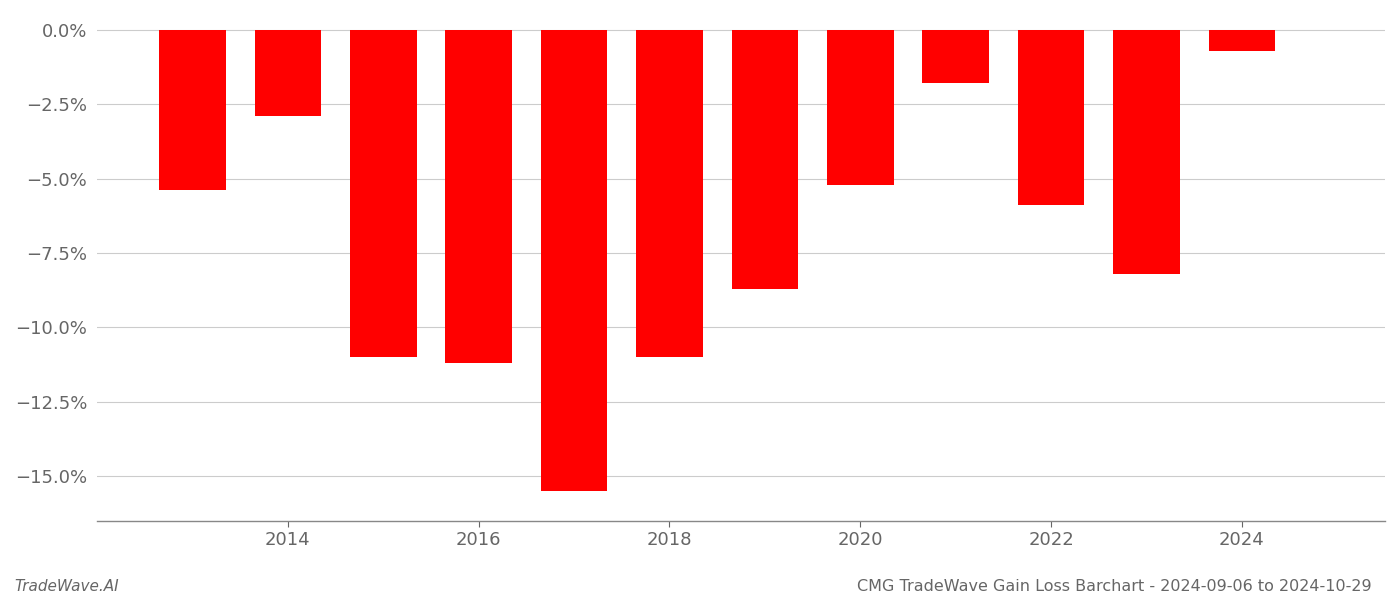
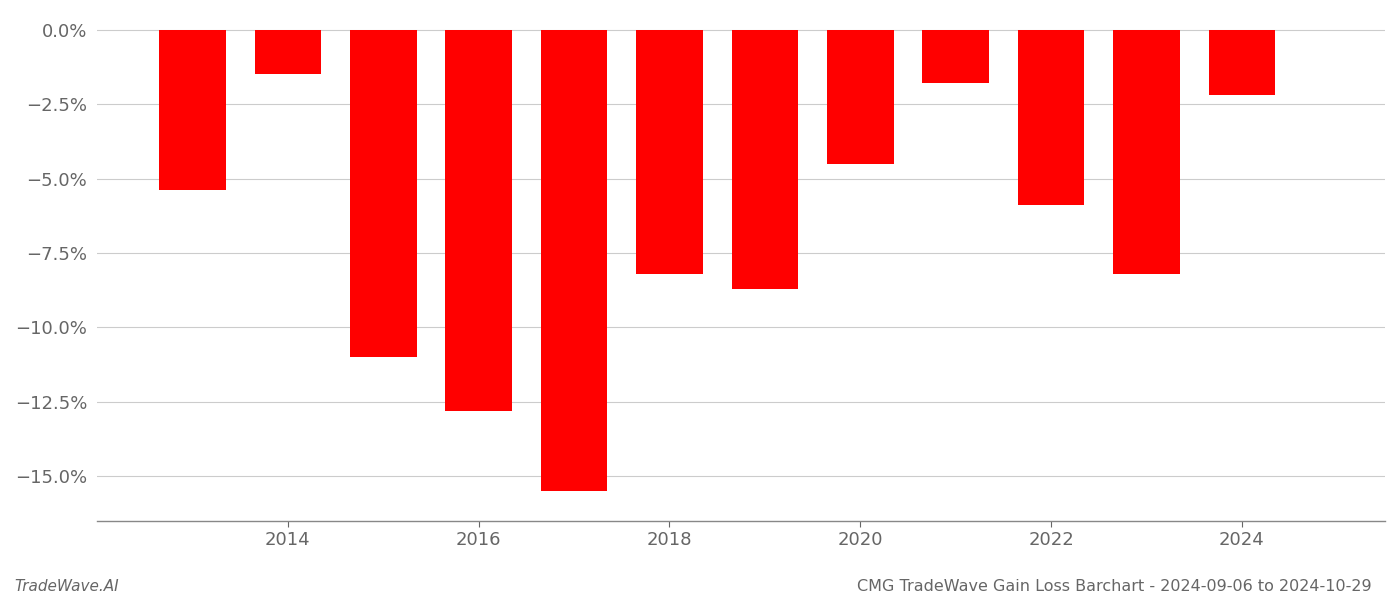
2014: -2.9% -> -1.5%
2016: -11.2% -> -12.8%
2018: -11.0% -> -8.2%
2020: -5.2% -> -4.5%
2024: -0.7% -> -2.2%
